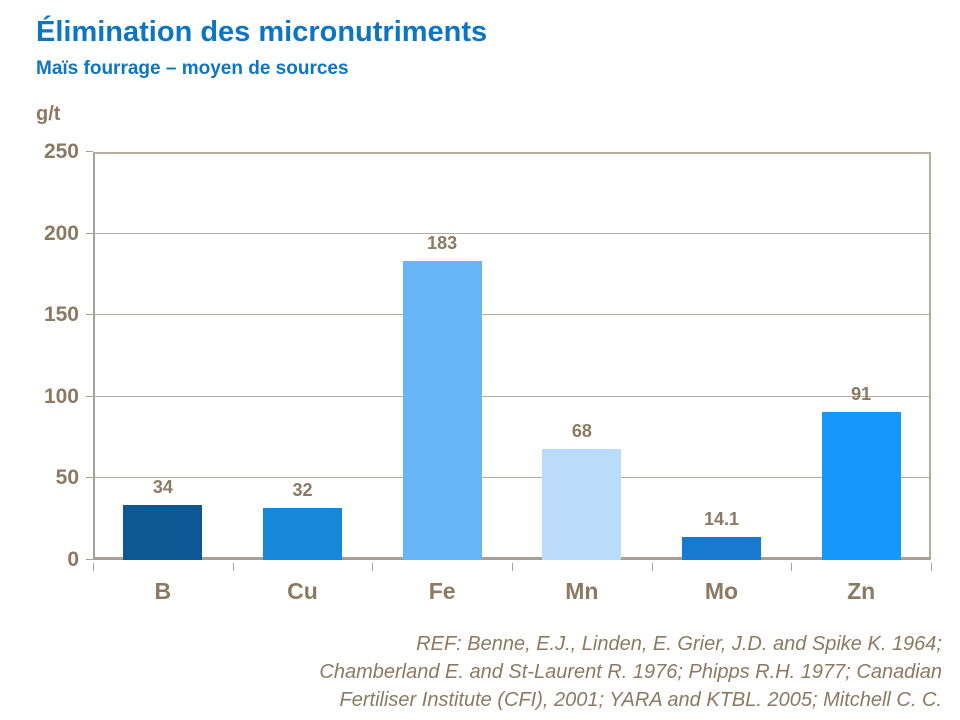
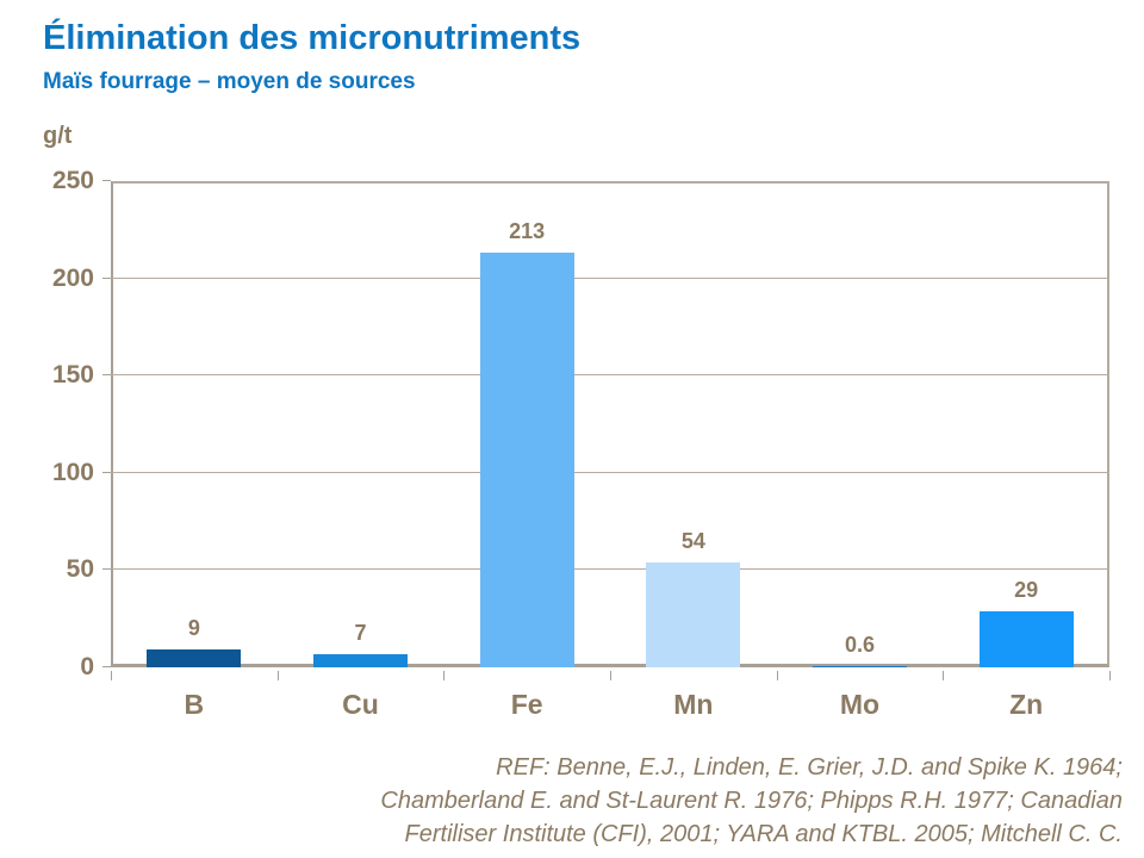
B: 34 -> 9
Cu: 32 -> 7
Fe: 183 -> 213
Mn: 68 -> 54
Mo: 14.1 -> 0.6
Zn: 91 -> 29
